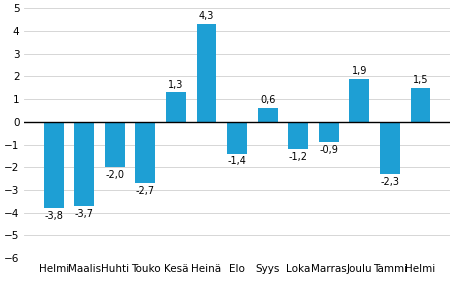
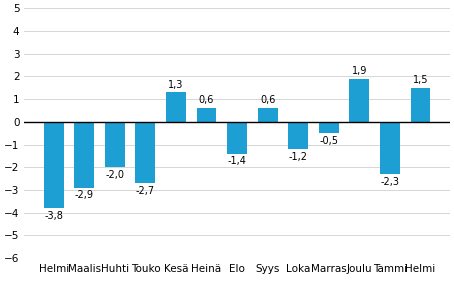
Maalis: -3,7 -> -2,9
Heinä: 4,3 -> 0,6
Marras: -0,9 -> -0,5
